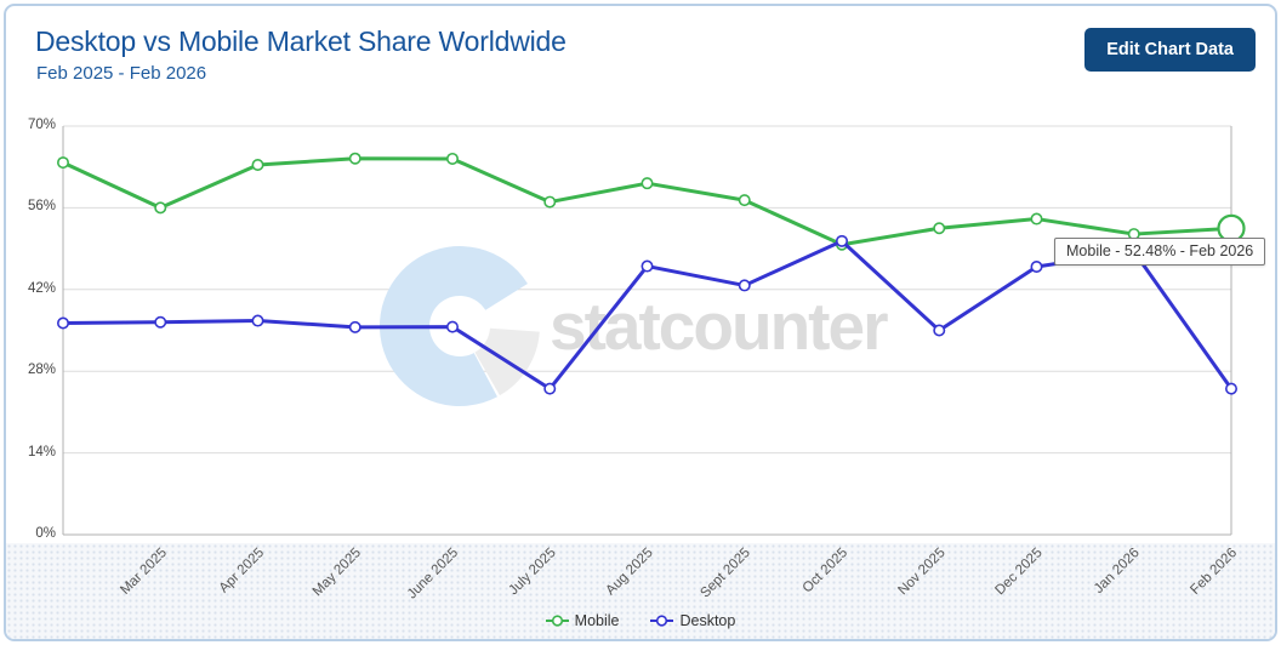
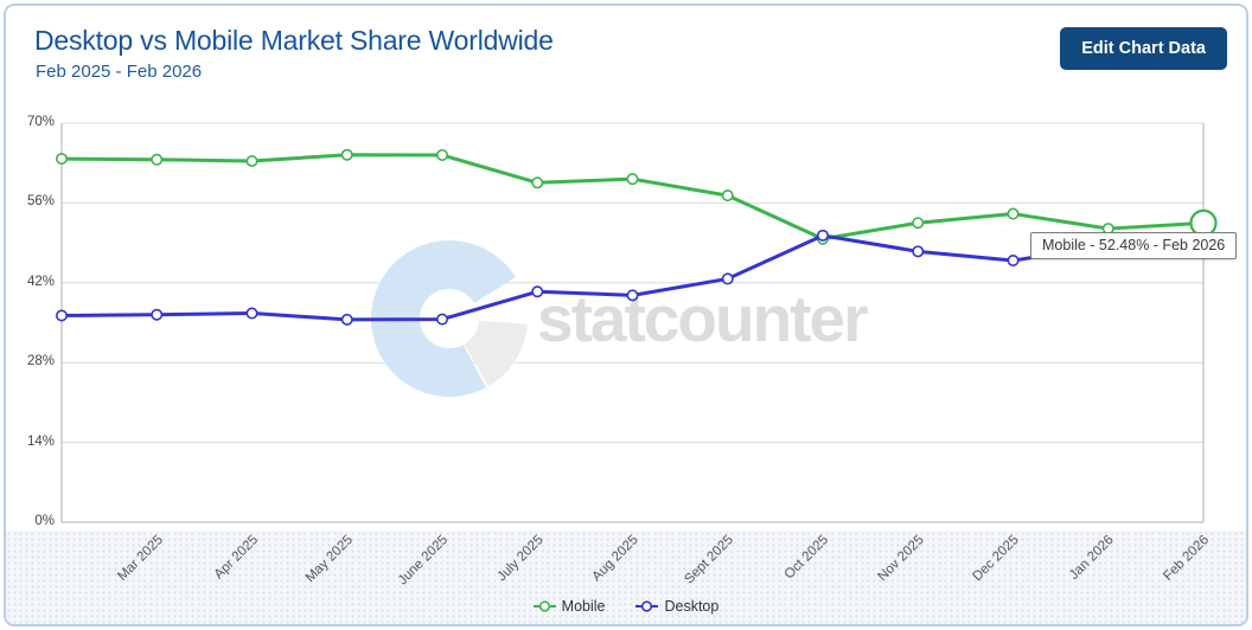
Mobile/Mar 2025: 56% -> 64%
Mobile/July 2025: 57% -> 60%
Desktop/July 2025: 25% -> 40%
Desktop/Aug 2025: 46% -> 40%
Desktop/Nov 2025: 35% -> 48%
Desktop/Feb 2026: 25% -> 48%
